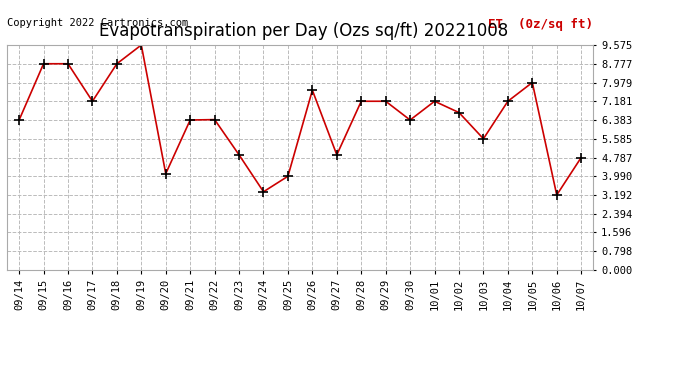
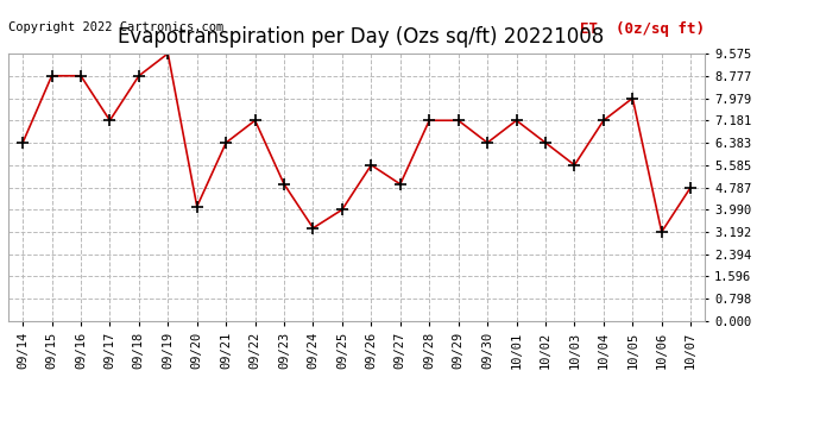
09/22: 6.40 -> 7.18
09/26: 7.65 -> 5.58
10/02: 6.70 -> 6.38
